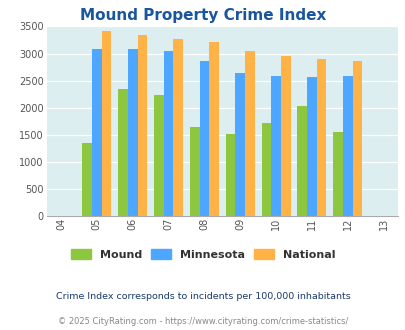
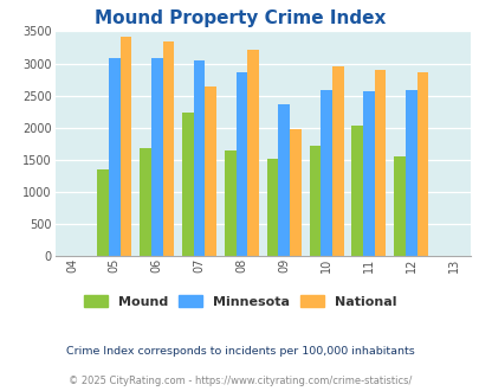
Mound/06: 2350 -> 1680
National/07: 3260 -> 2640
Minnesota/09: 2640 -> 2360
National/09: 3040 -> 1980
